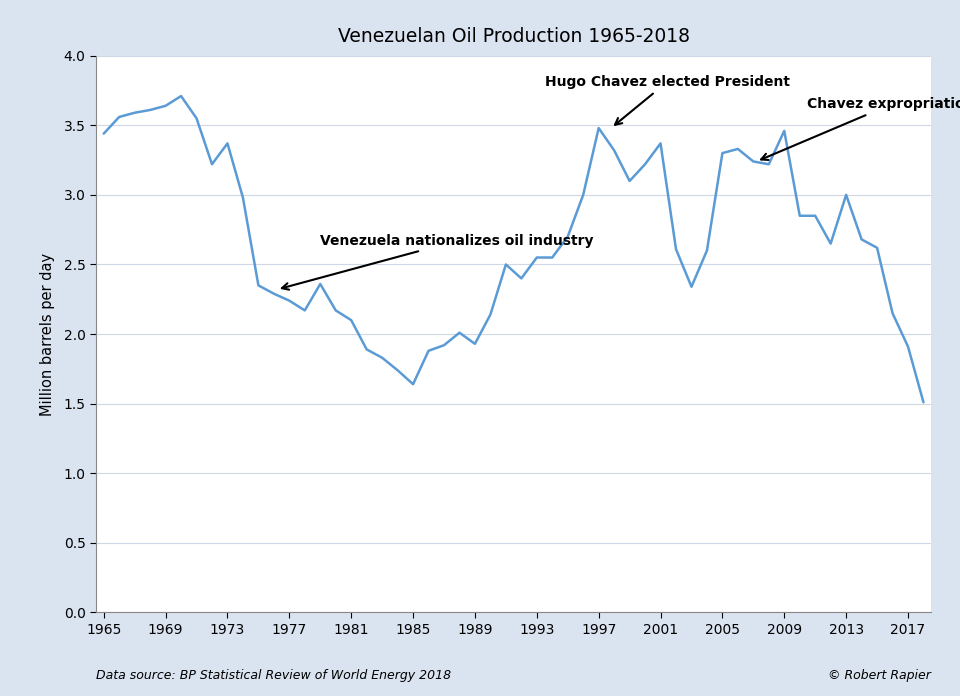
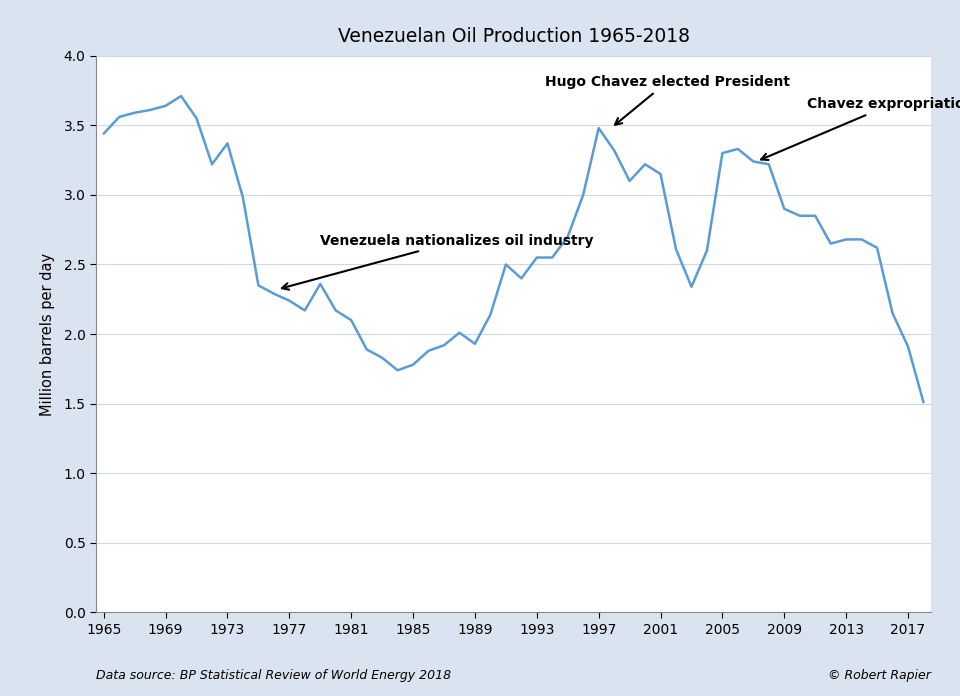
1985: 1.64 -> 1.78
2001: 3.37 -> 3.15
2009: 3.46 -> 2.90
2013: 3.00 -> 2.68
